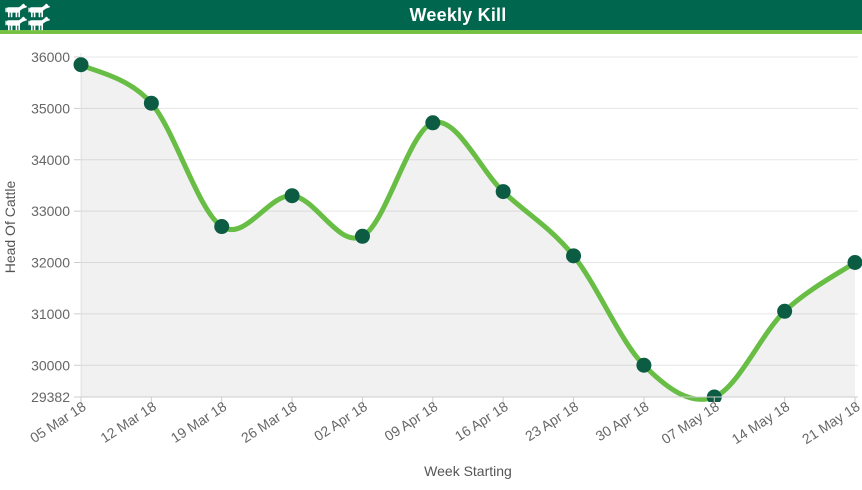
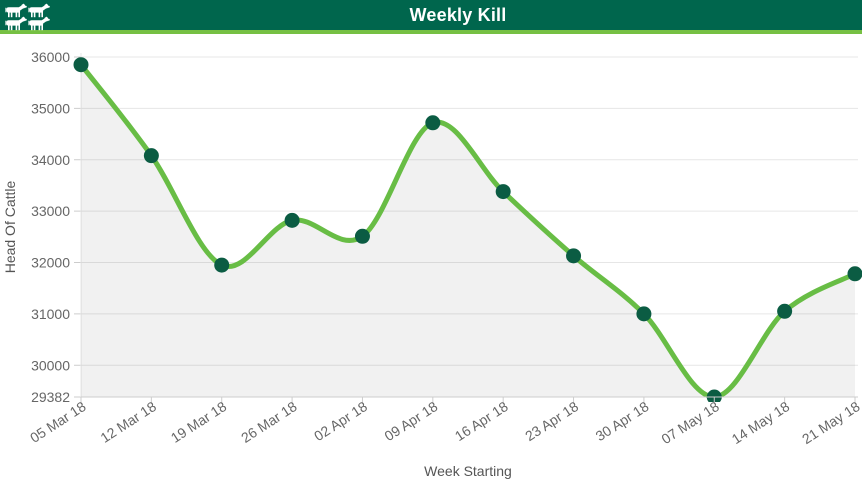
12 Mar 18: 35100 -> 34100
19 Mar 18: 32700 -> 32000
26 Mar 18: 33300 -> 32800
30 Apr 18: 30000 -> 31000
21 May 18: 32000 -> 31800
